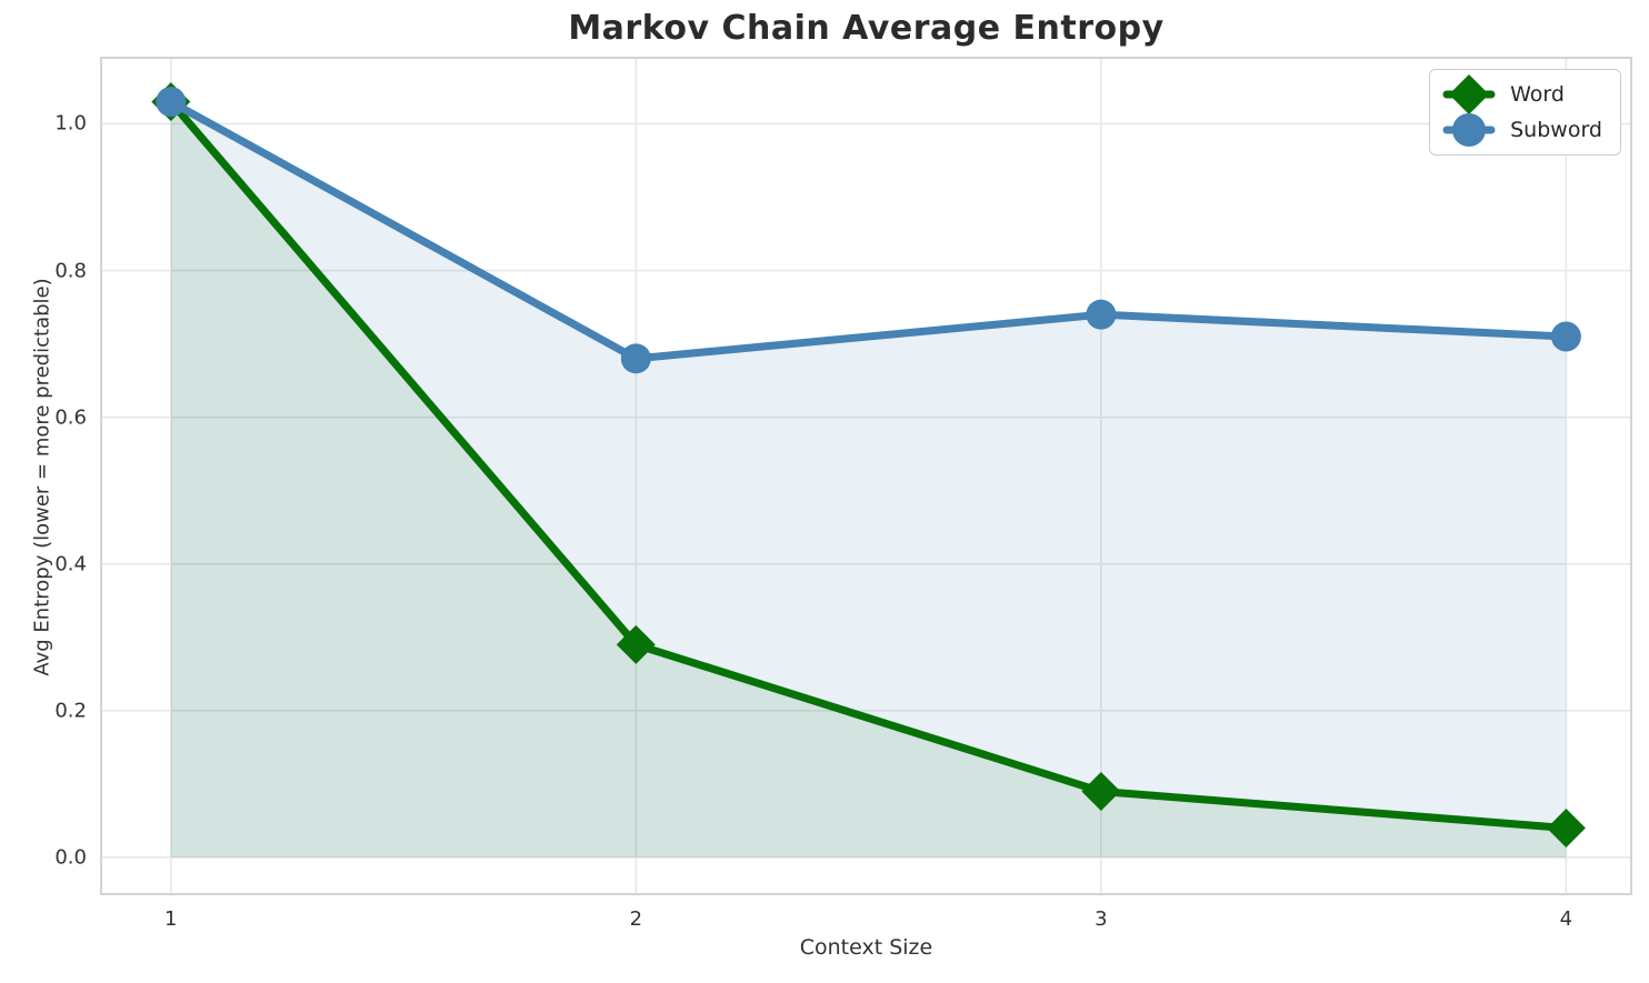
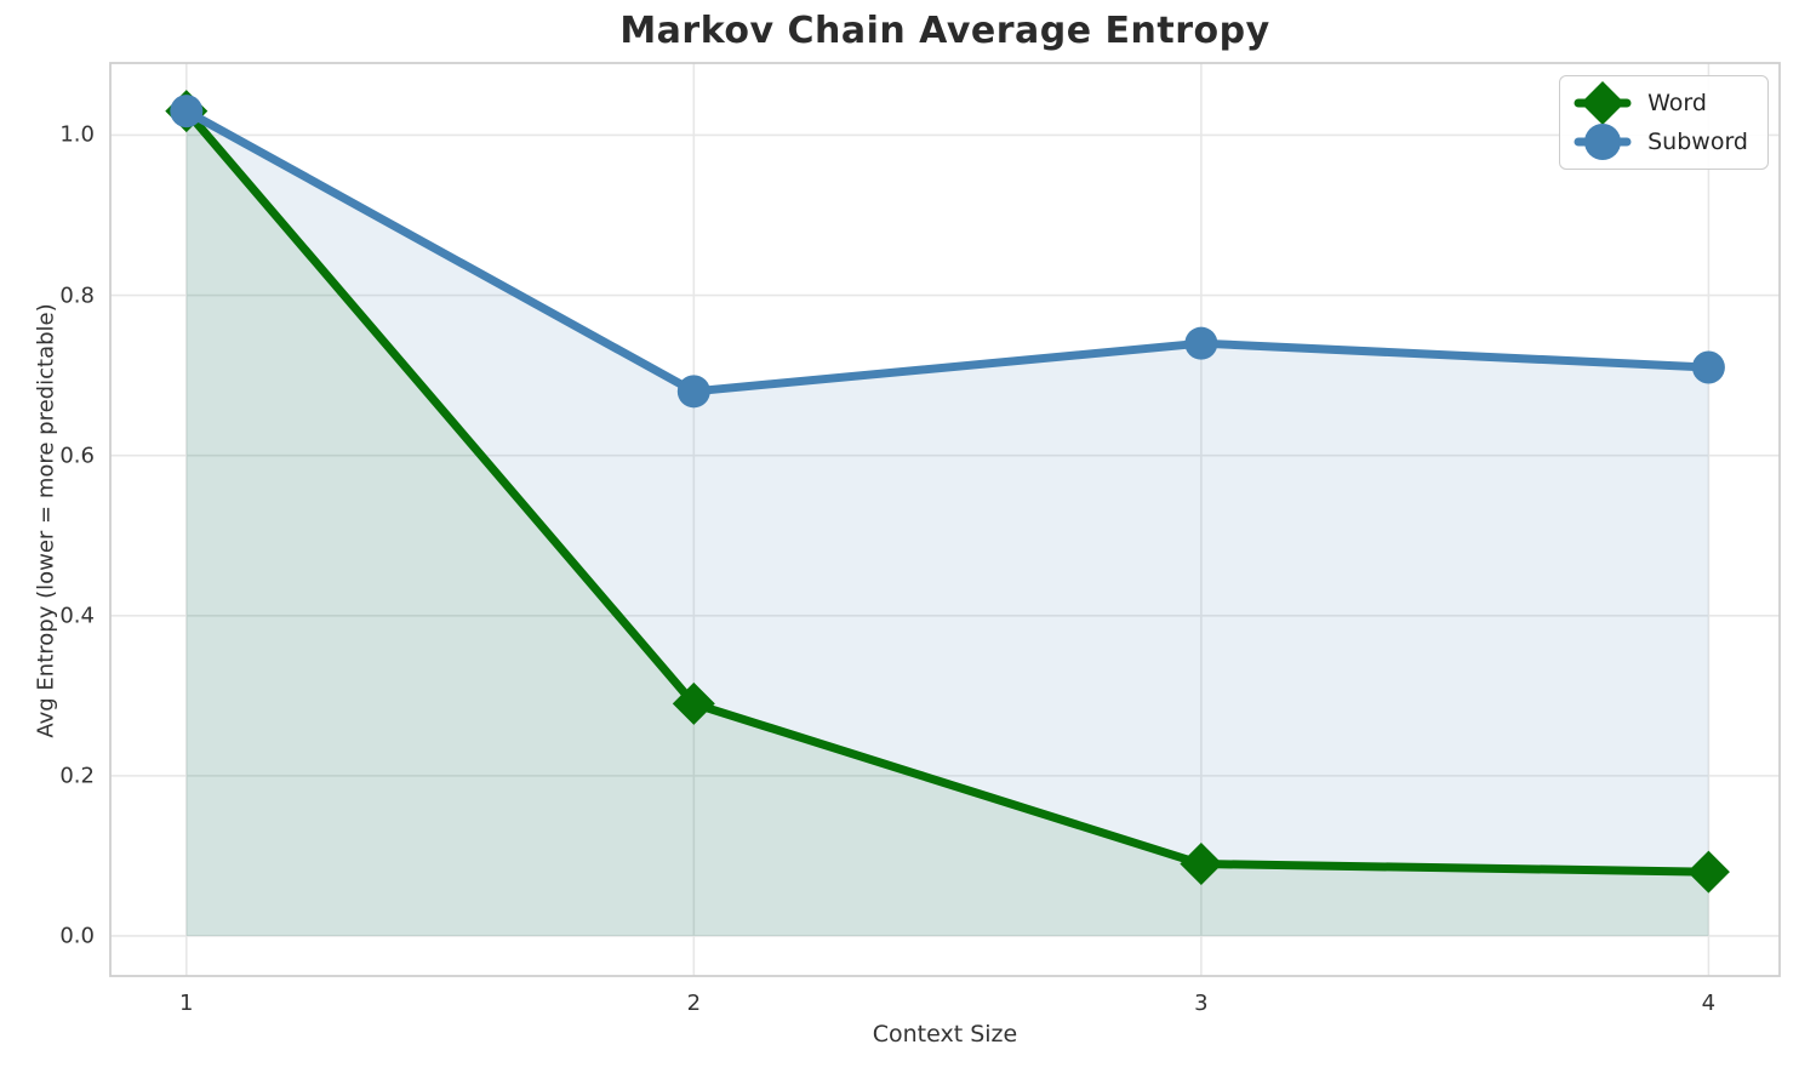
Word/4: 0.04 -> 0.08
